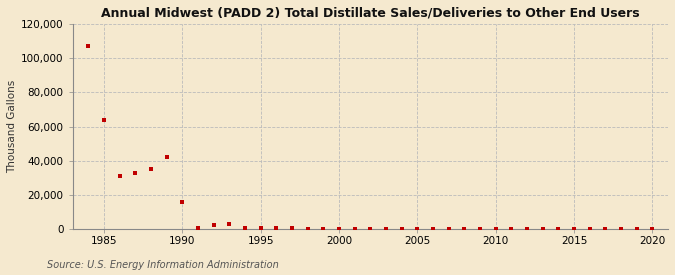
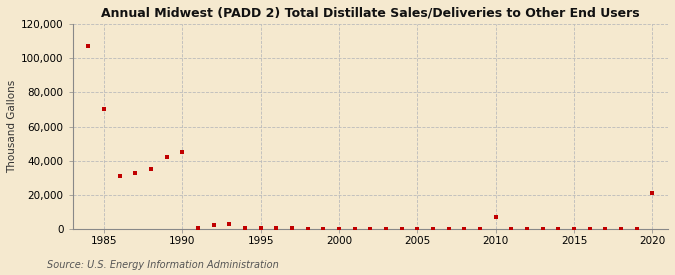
1985: 64,000 -> 70,000
1990: 16,000 -> 45,000
2010: 0 -> 7,000
2020: 0 -> 21,000
